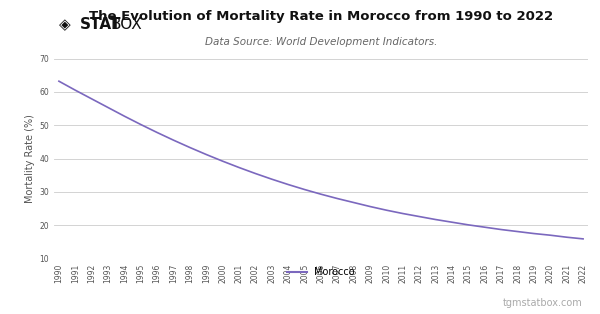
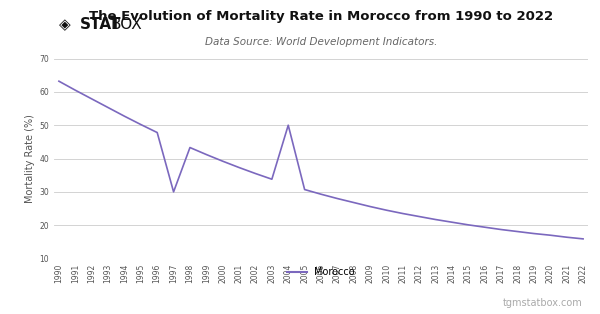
1997: 45.5 -> 30.0
2004: 32.2 -> 50.0
